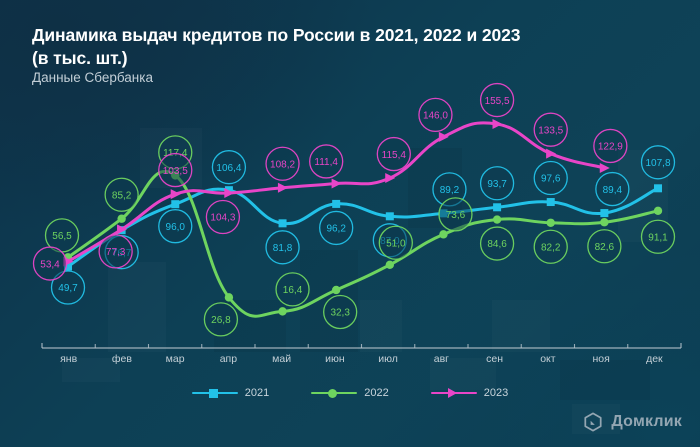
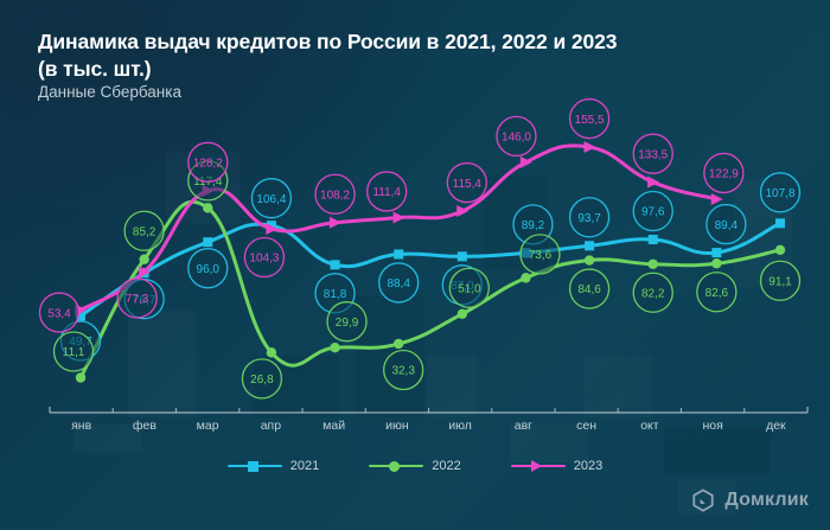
2022/янв: 56,5 -> 11,1
2023/мар: 103,5 -> 128,2
2022/май: 16,4 -> 29,9
2021/июн: 96,2 -> 88,4
